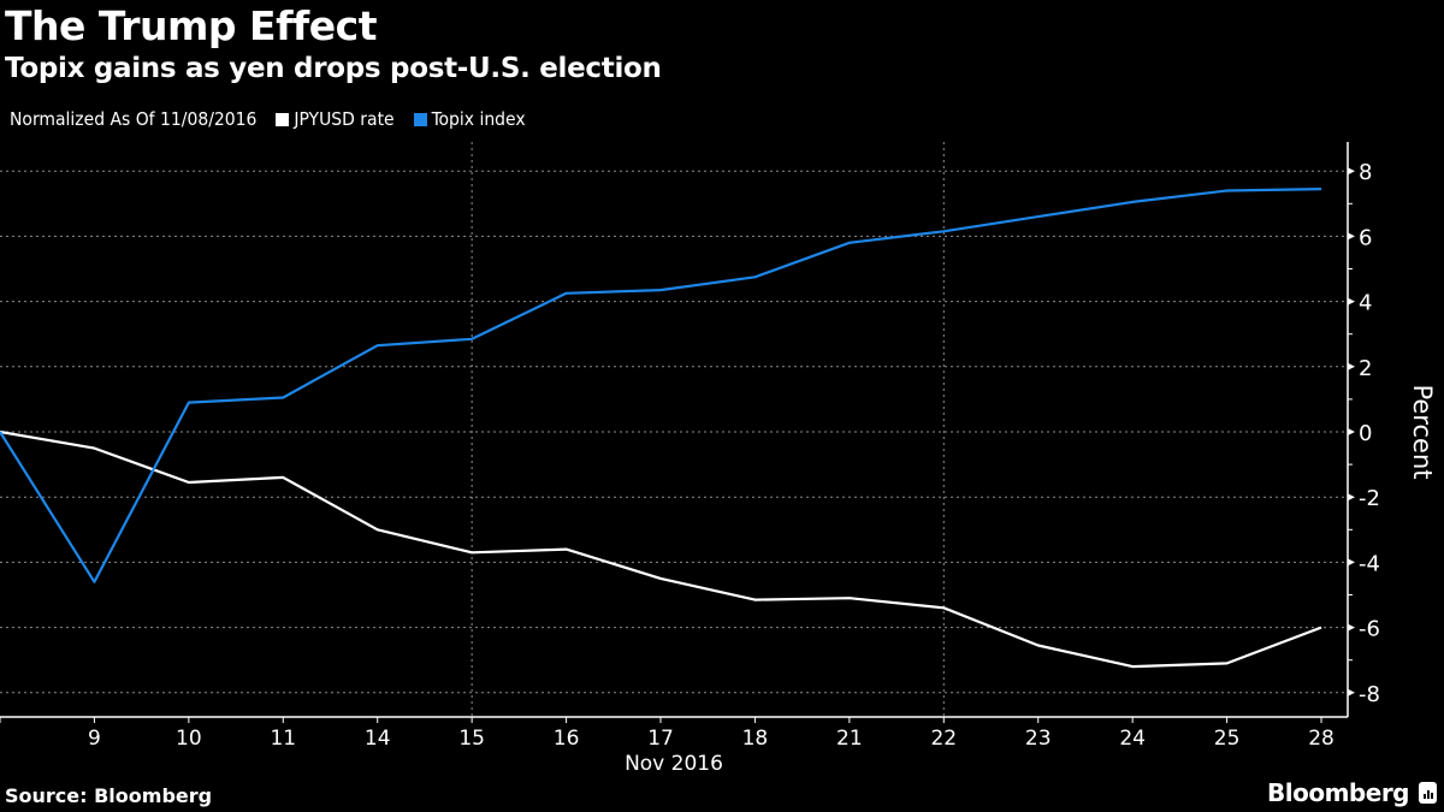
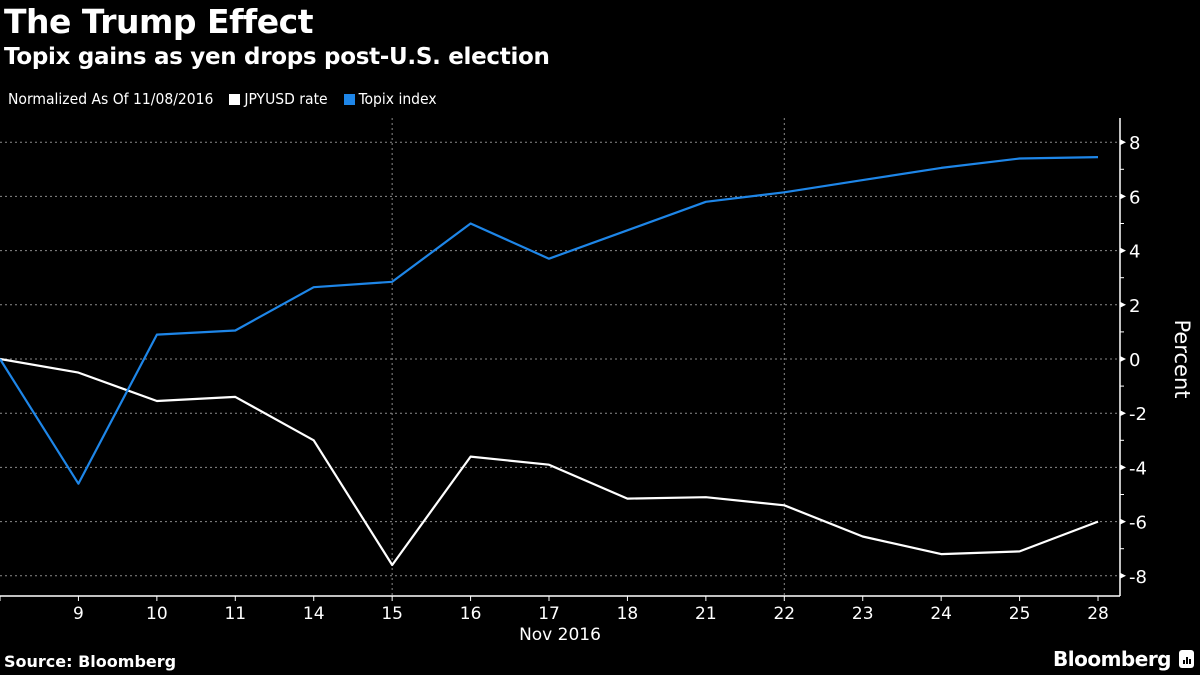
JPYUSD rate/15: -3.7 -> -7.6
Topix index/16: 4.2 -> 5.0
JPYUSD rate/17: -4.5 -> -3.9
Topix index/17: 4.3 -> 3.7
